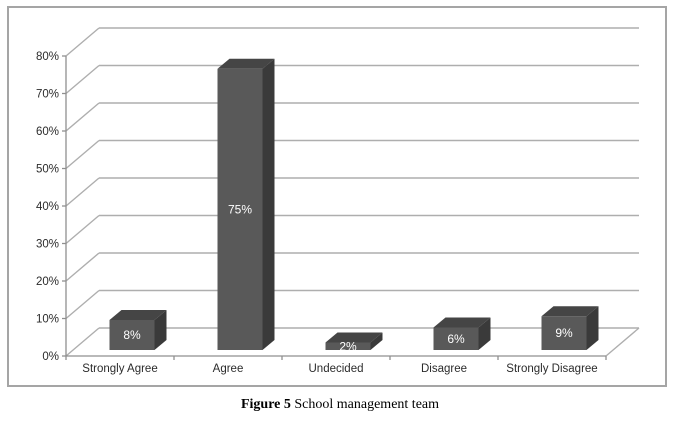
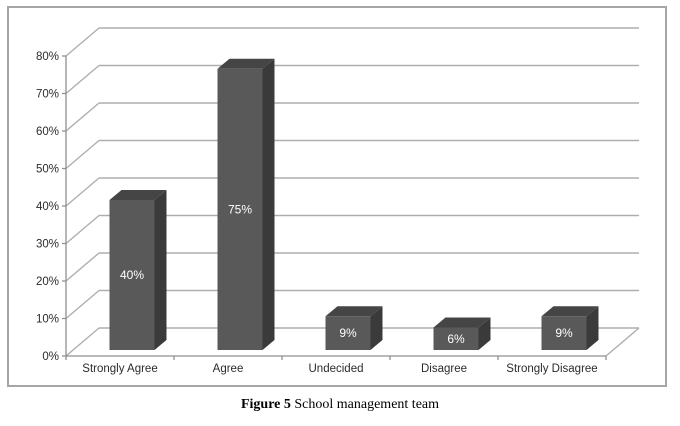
Strongly Agree: 8% -> 40%
Undecided: 2% -> 9%
